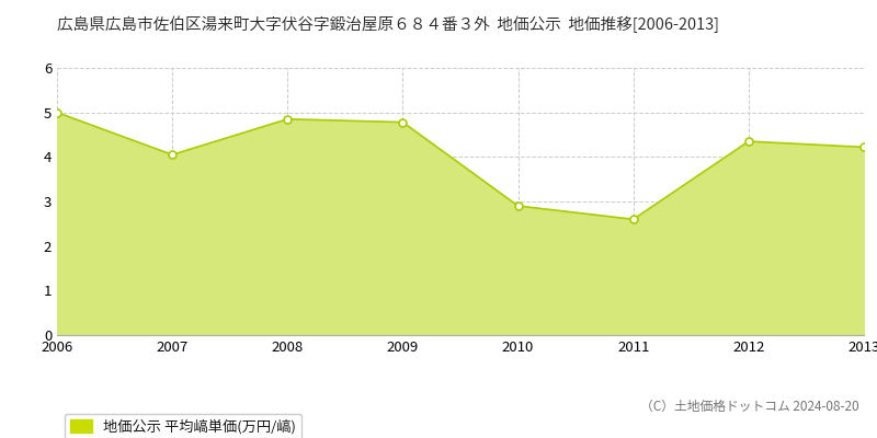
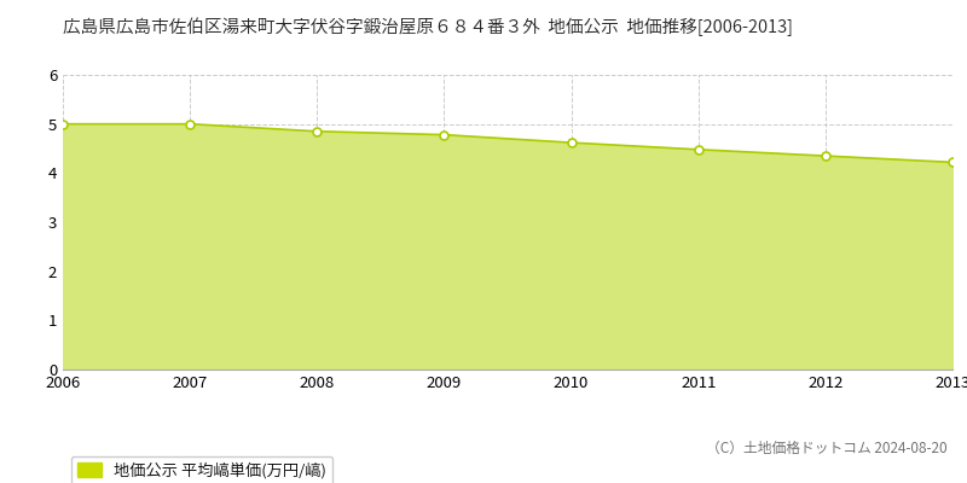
2007: 4.05 -> 5.00
2010: 2.90 -> 4.62
2011: 2.60 -> 4.48
